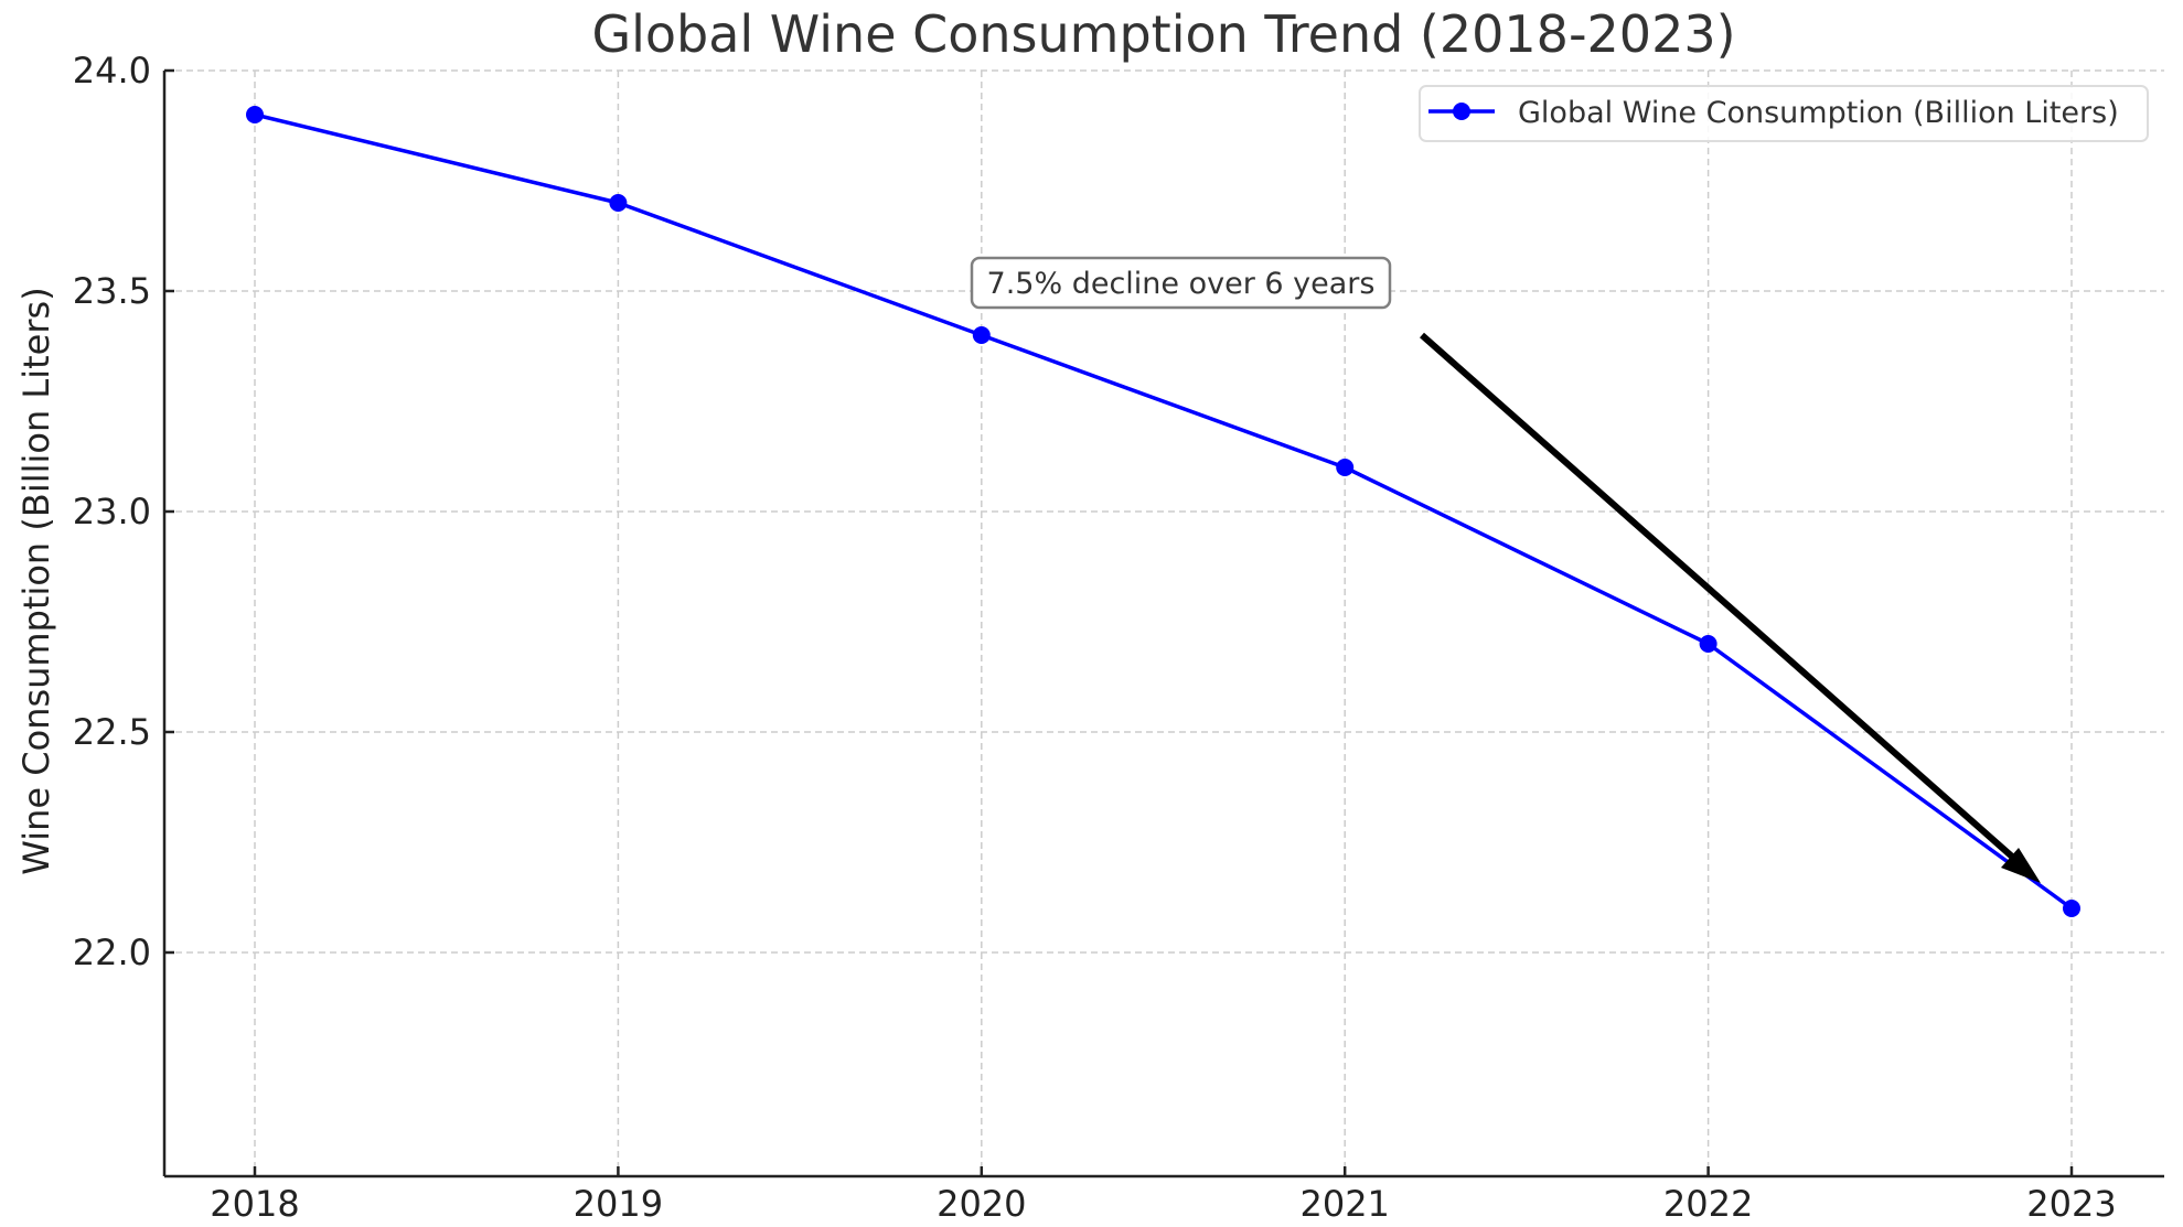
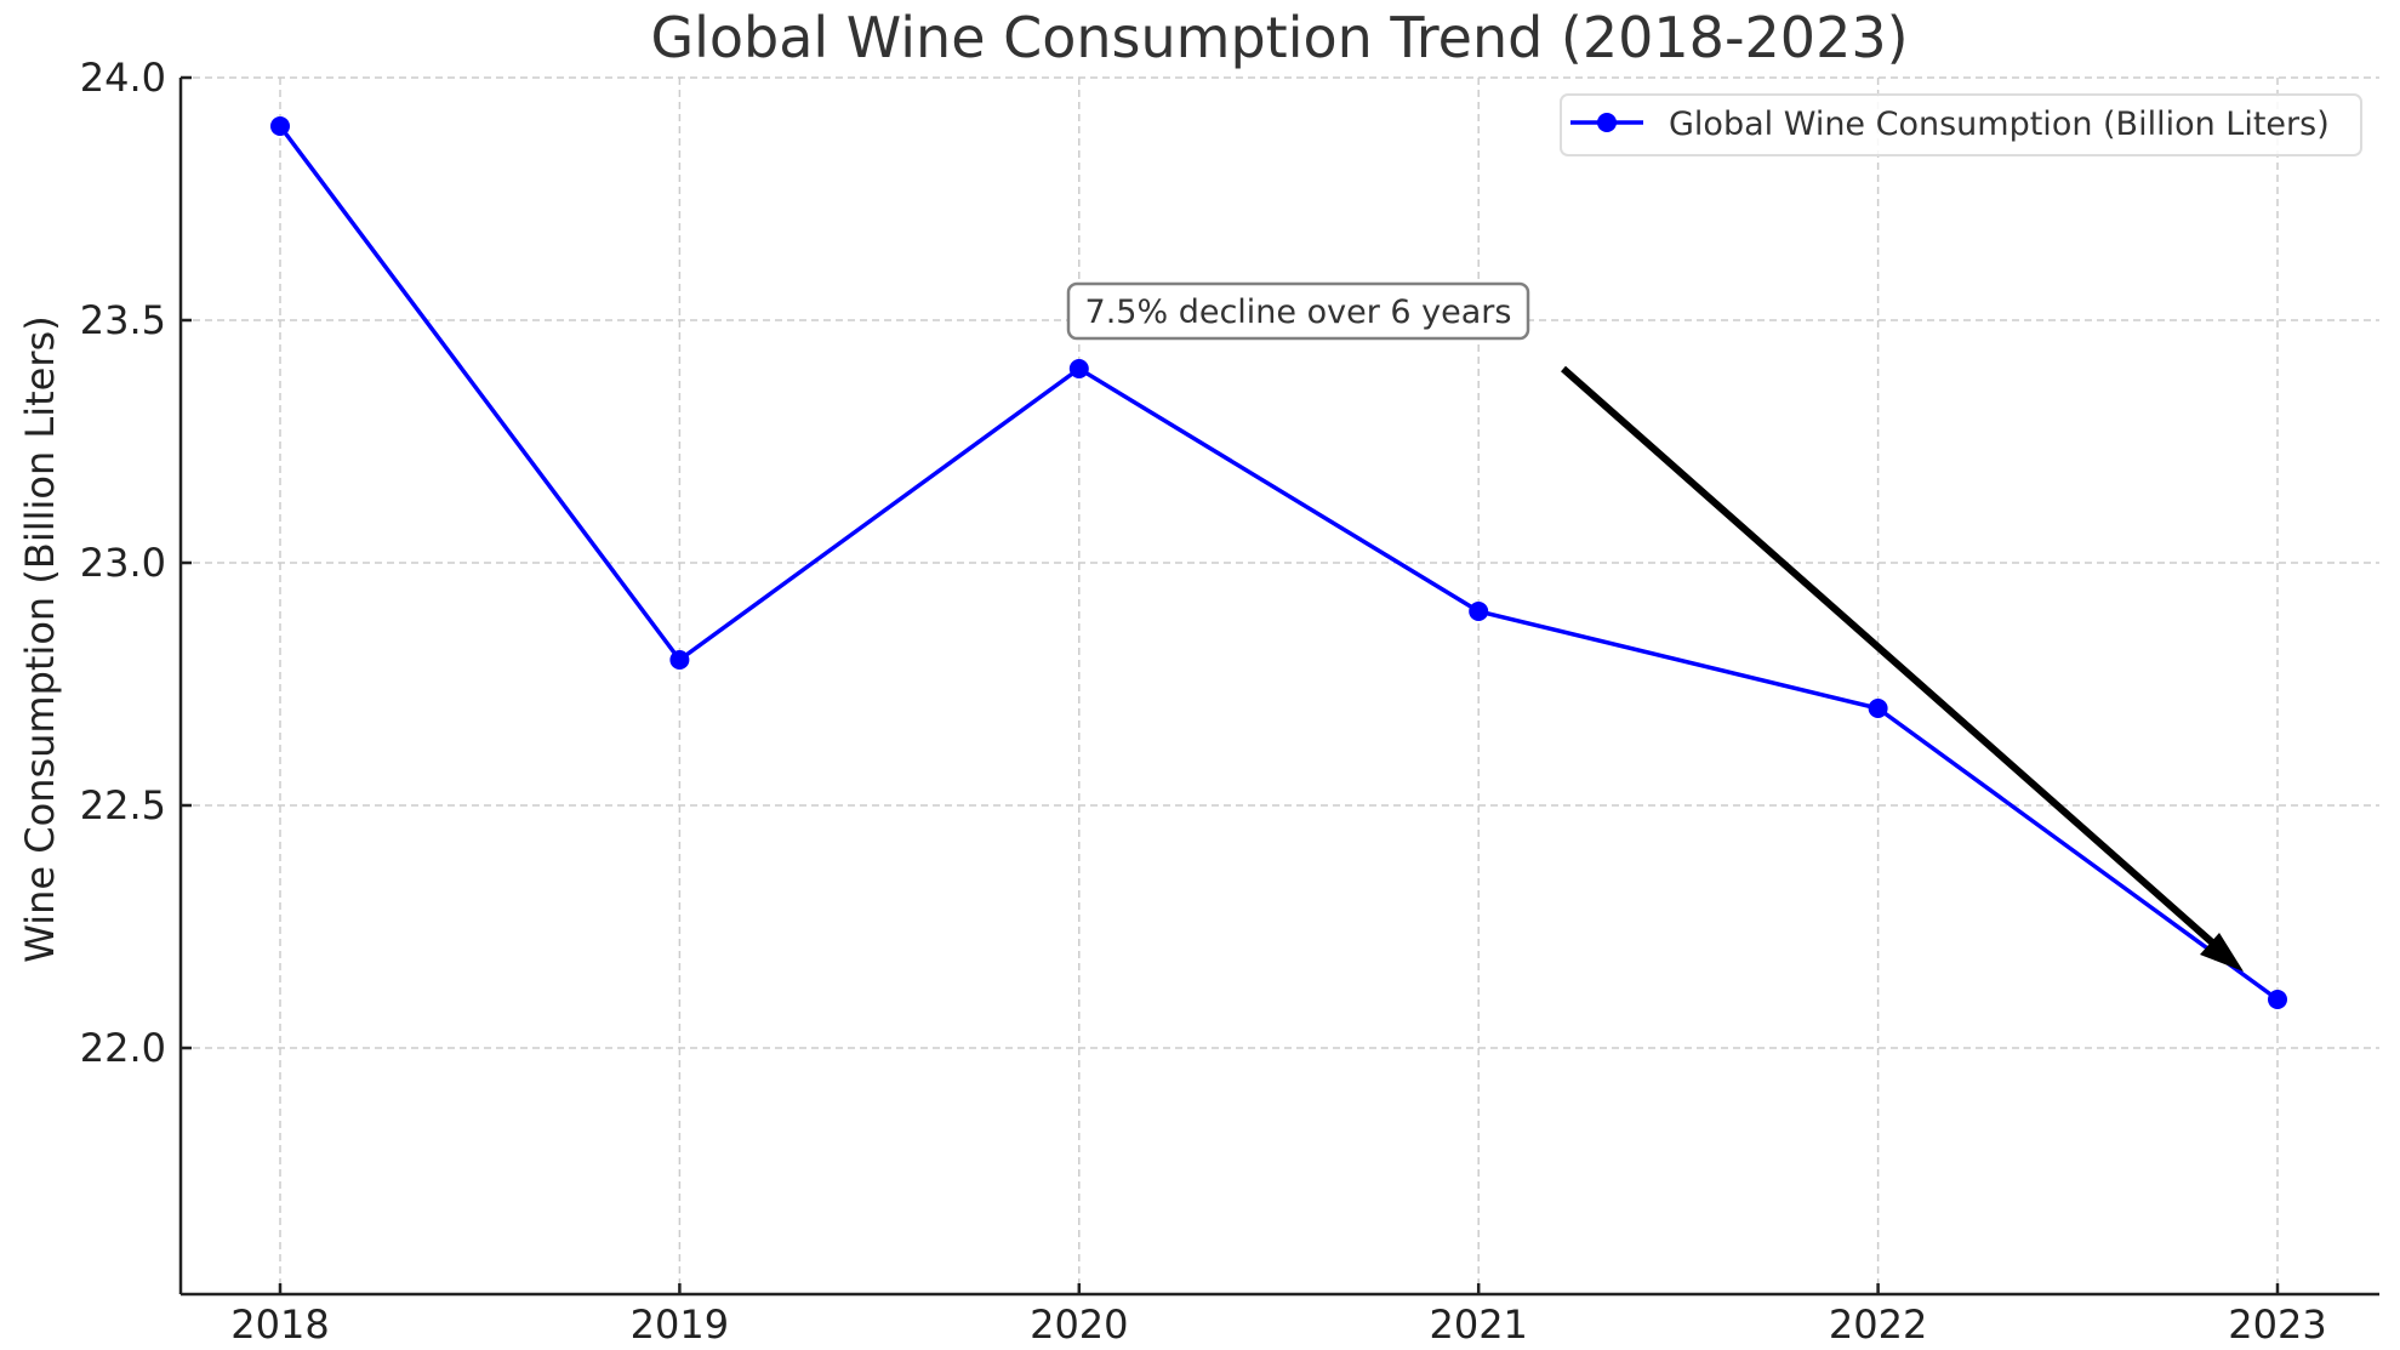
2019: 23.7 -> 22.8
2021: 23.1 -> 22.9
